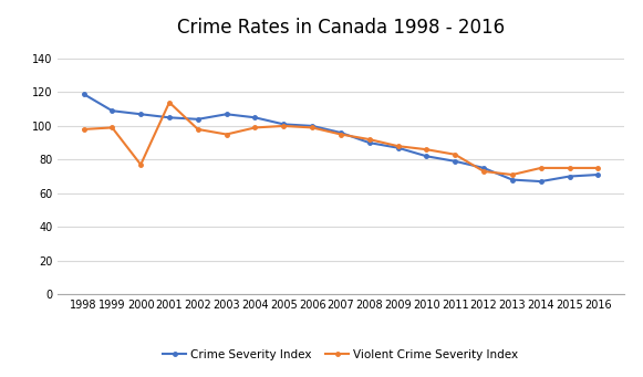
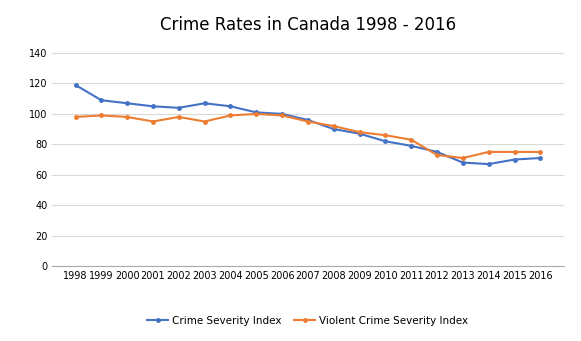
Violent Crime Severity Index/2000: 77 -> 98
Violent Crime Severity Index/2001: 114 -> 95
